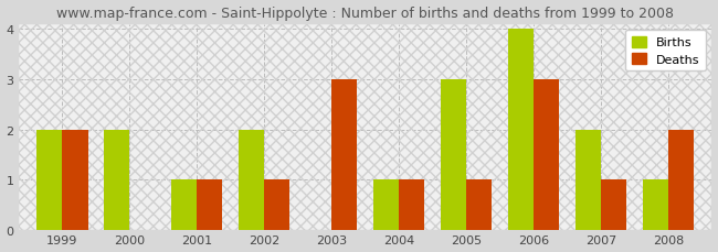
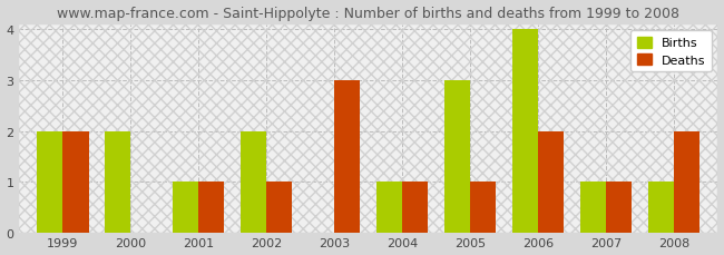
Deaths/2006: 3 -> 2
Births/2007: 2 -> 1
